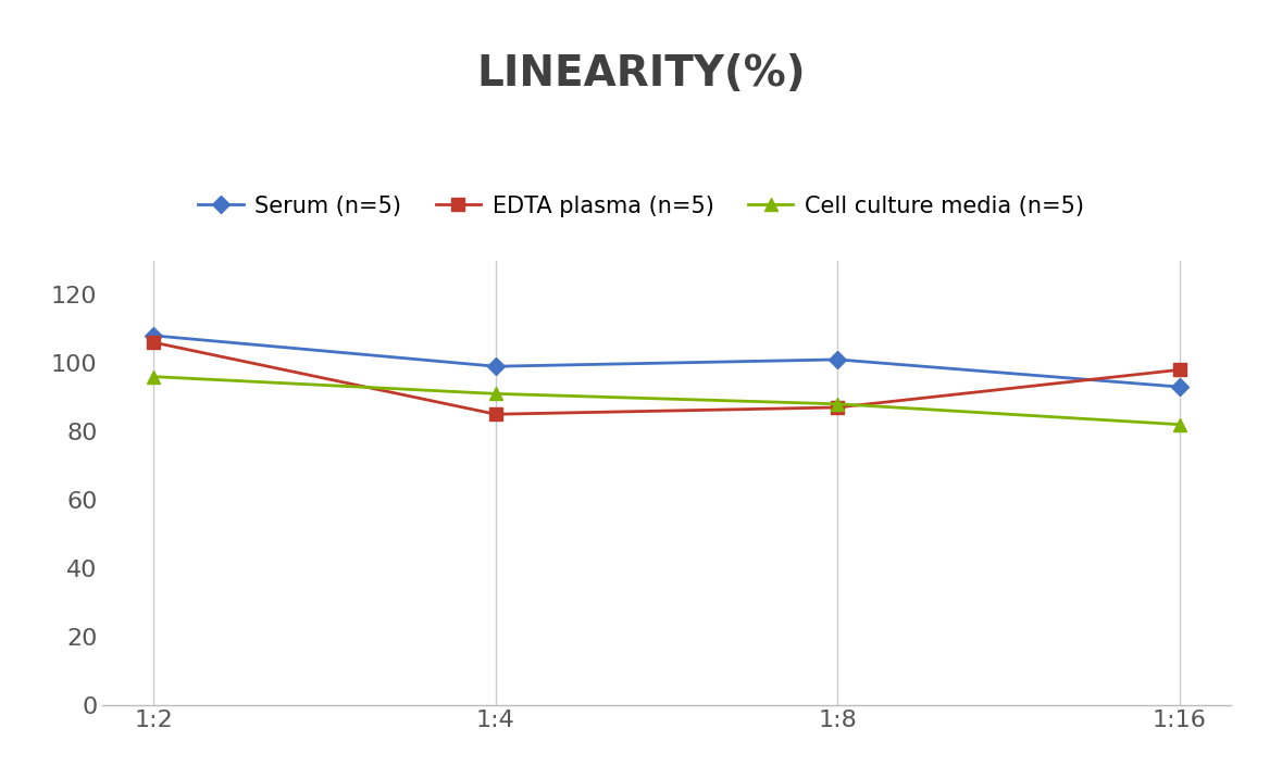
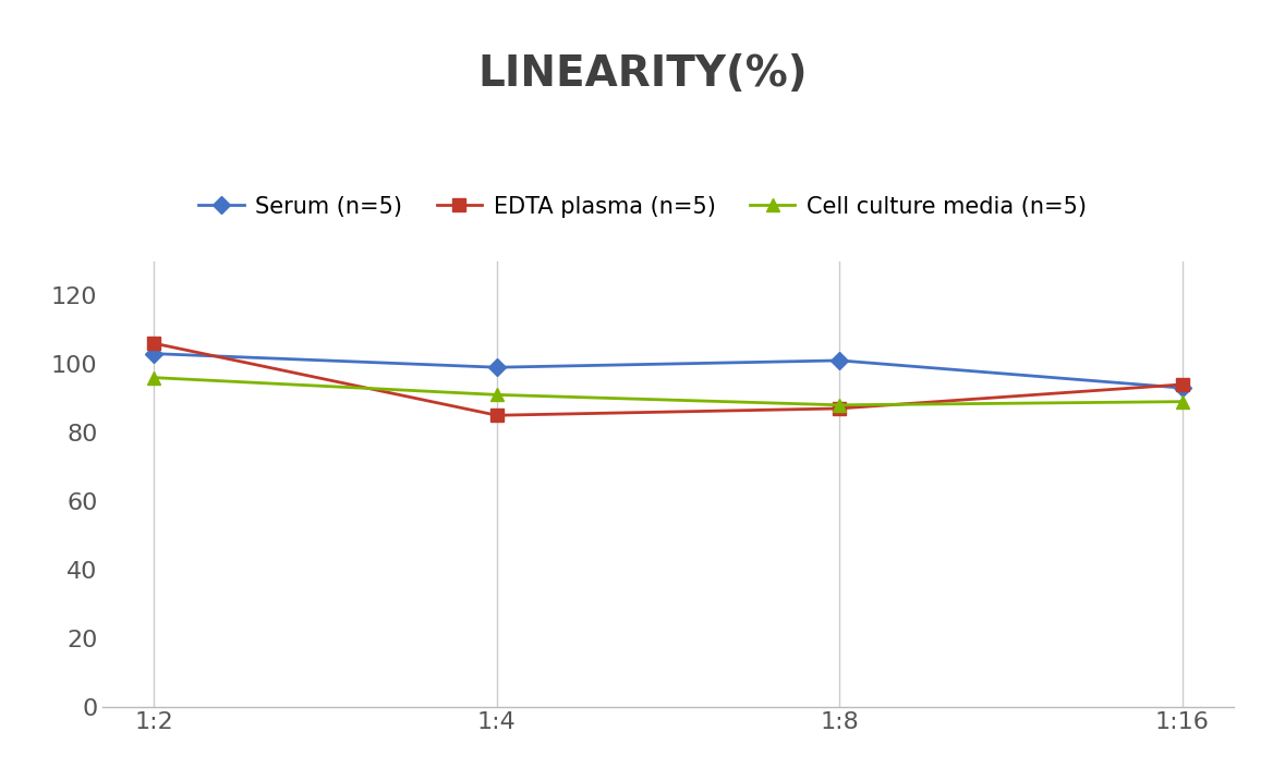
Serum (n=5)/1:2: 108 -> 103
EDTA plasma (n=5)/1:16: 98 -> 94
Cell culture media (n=5)/1:16: 82 -> 89
